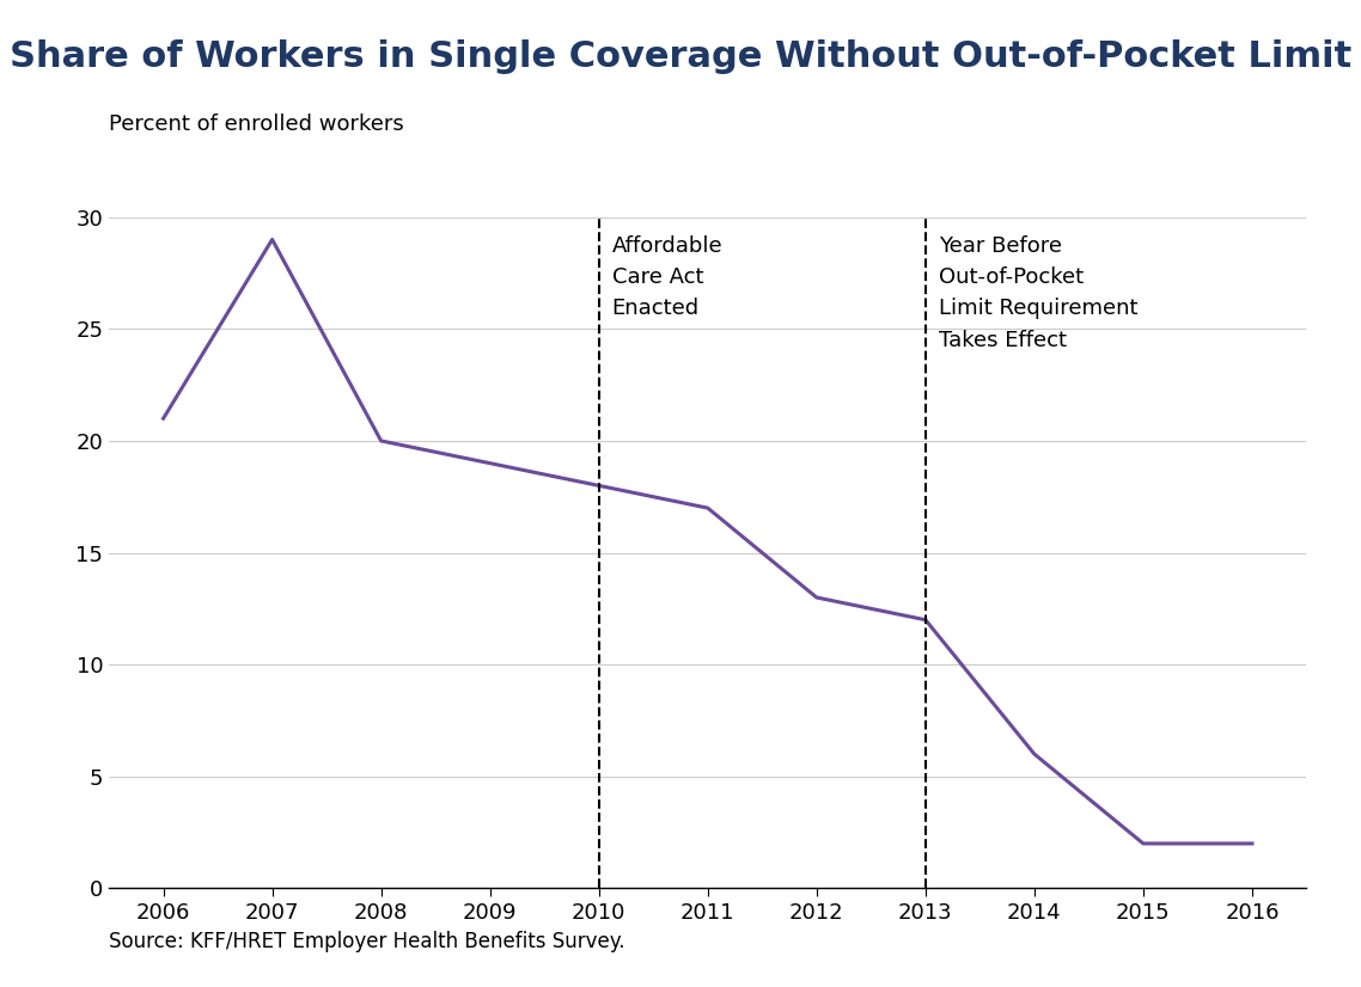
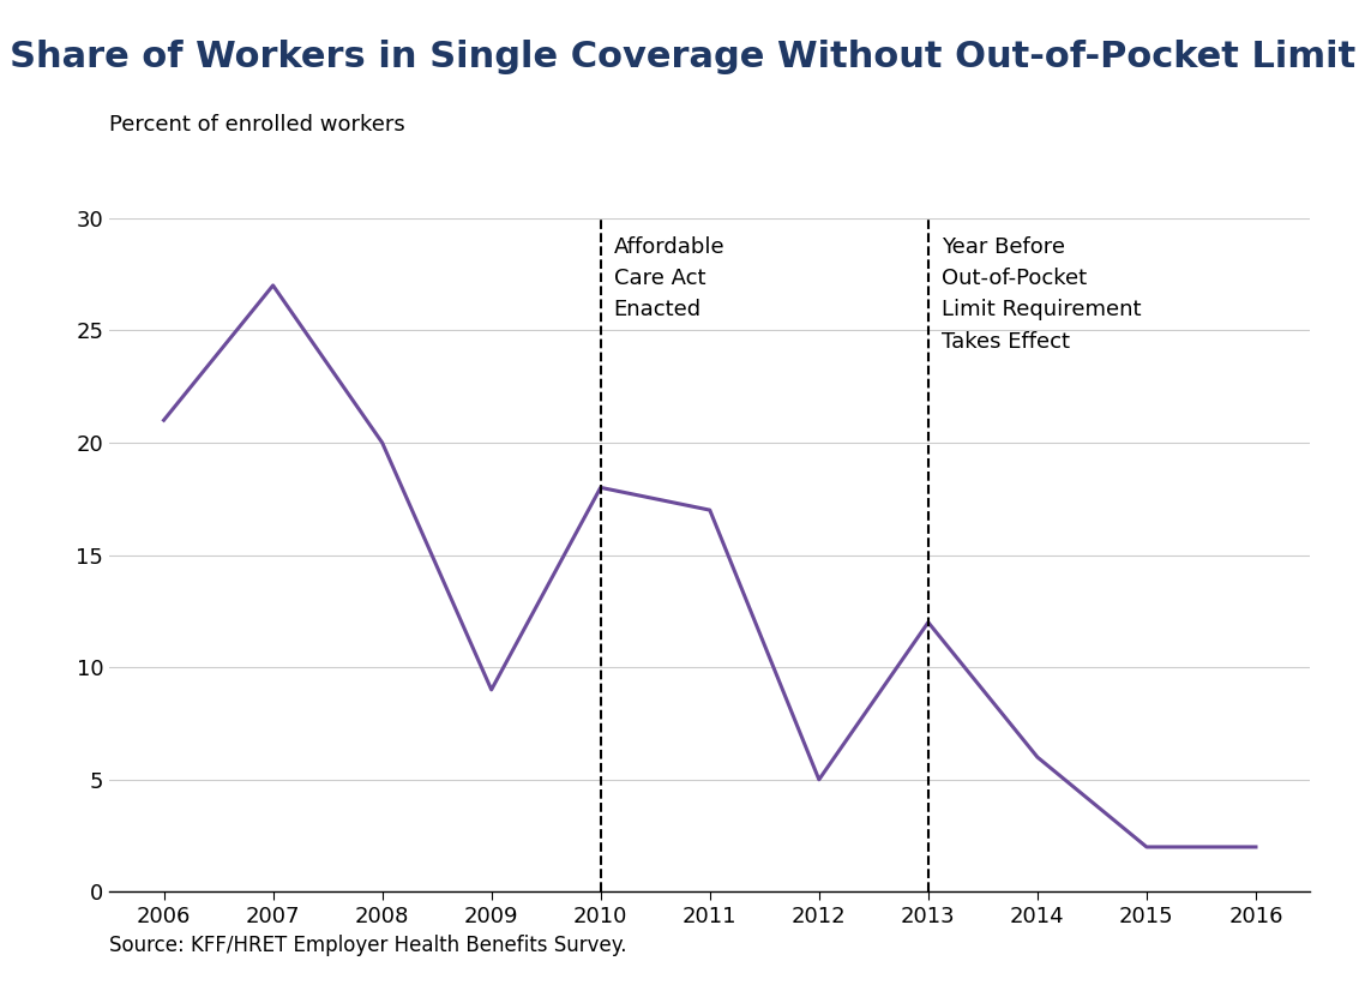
2007: 29 -> 27
2009: 19 -> 9
2012: 13 -> 5
